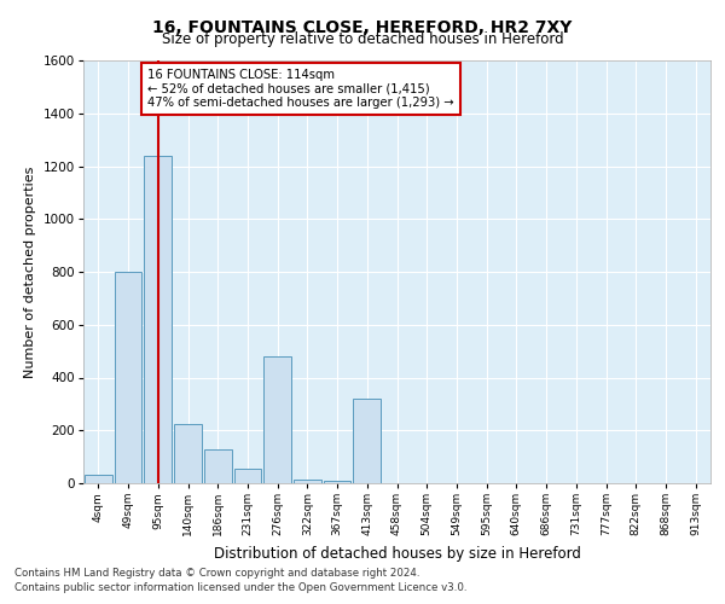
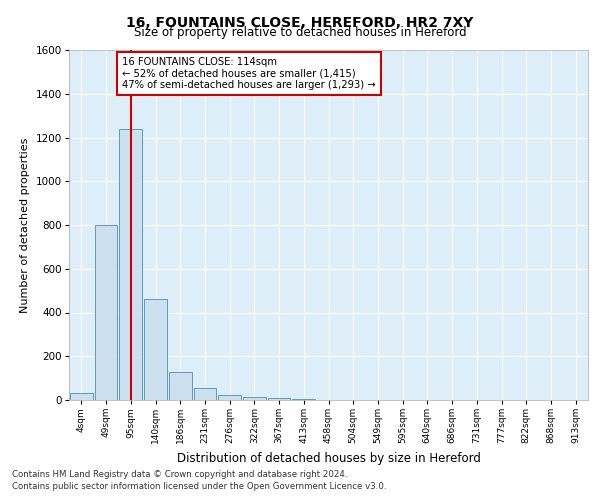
140sqm: 225 -> 460
276sqm: 480 -> 25
413sqm: 320 -> 5
